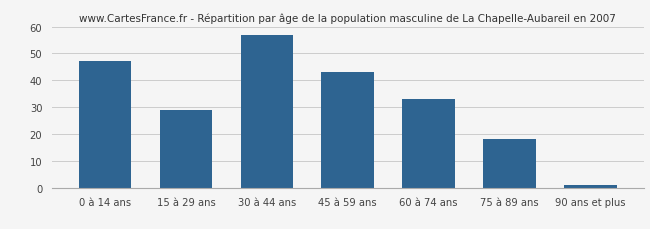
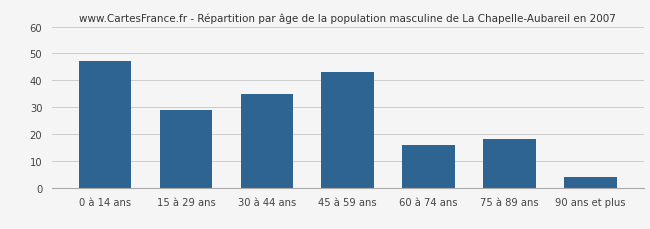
30 à 44 ans: 57 -> 35
60 à 74 ans: 33 -> 16
90 ans et plus: 1 -> 4
